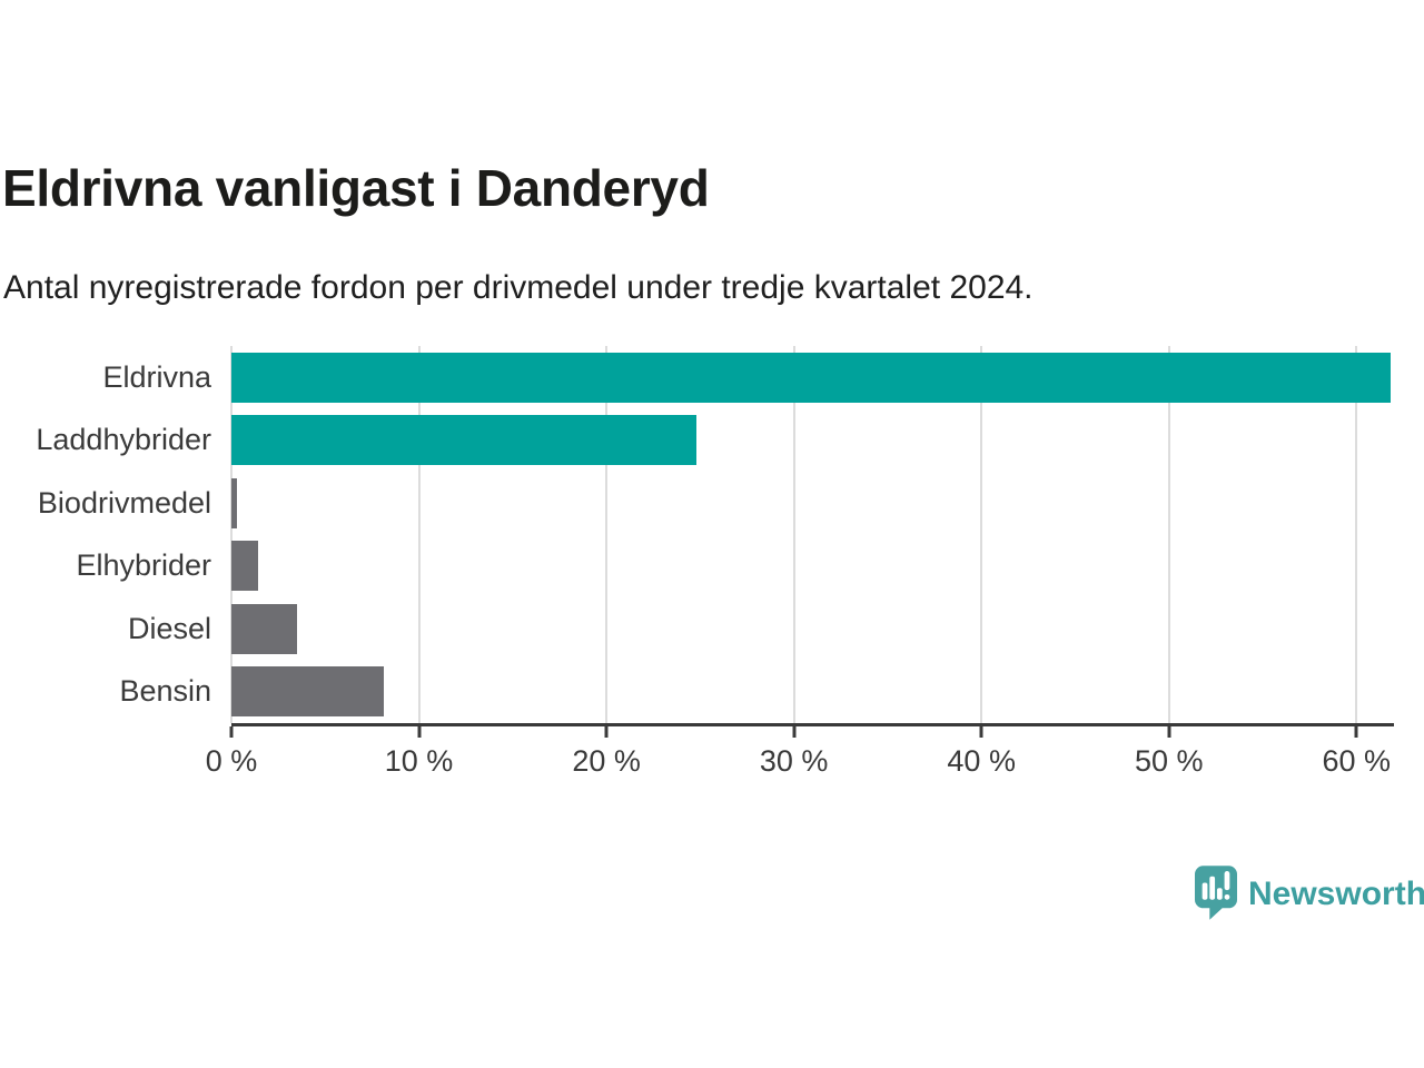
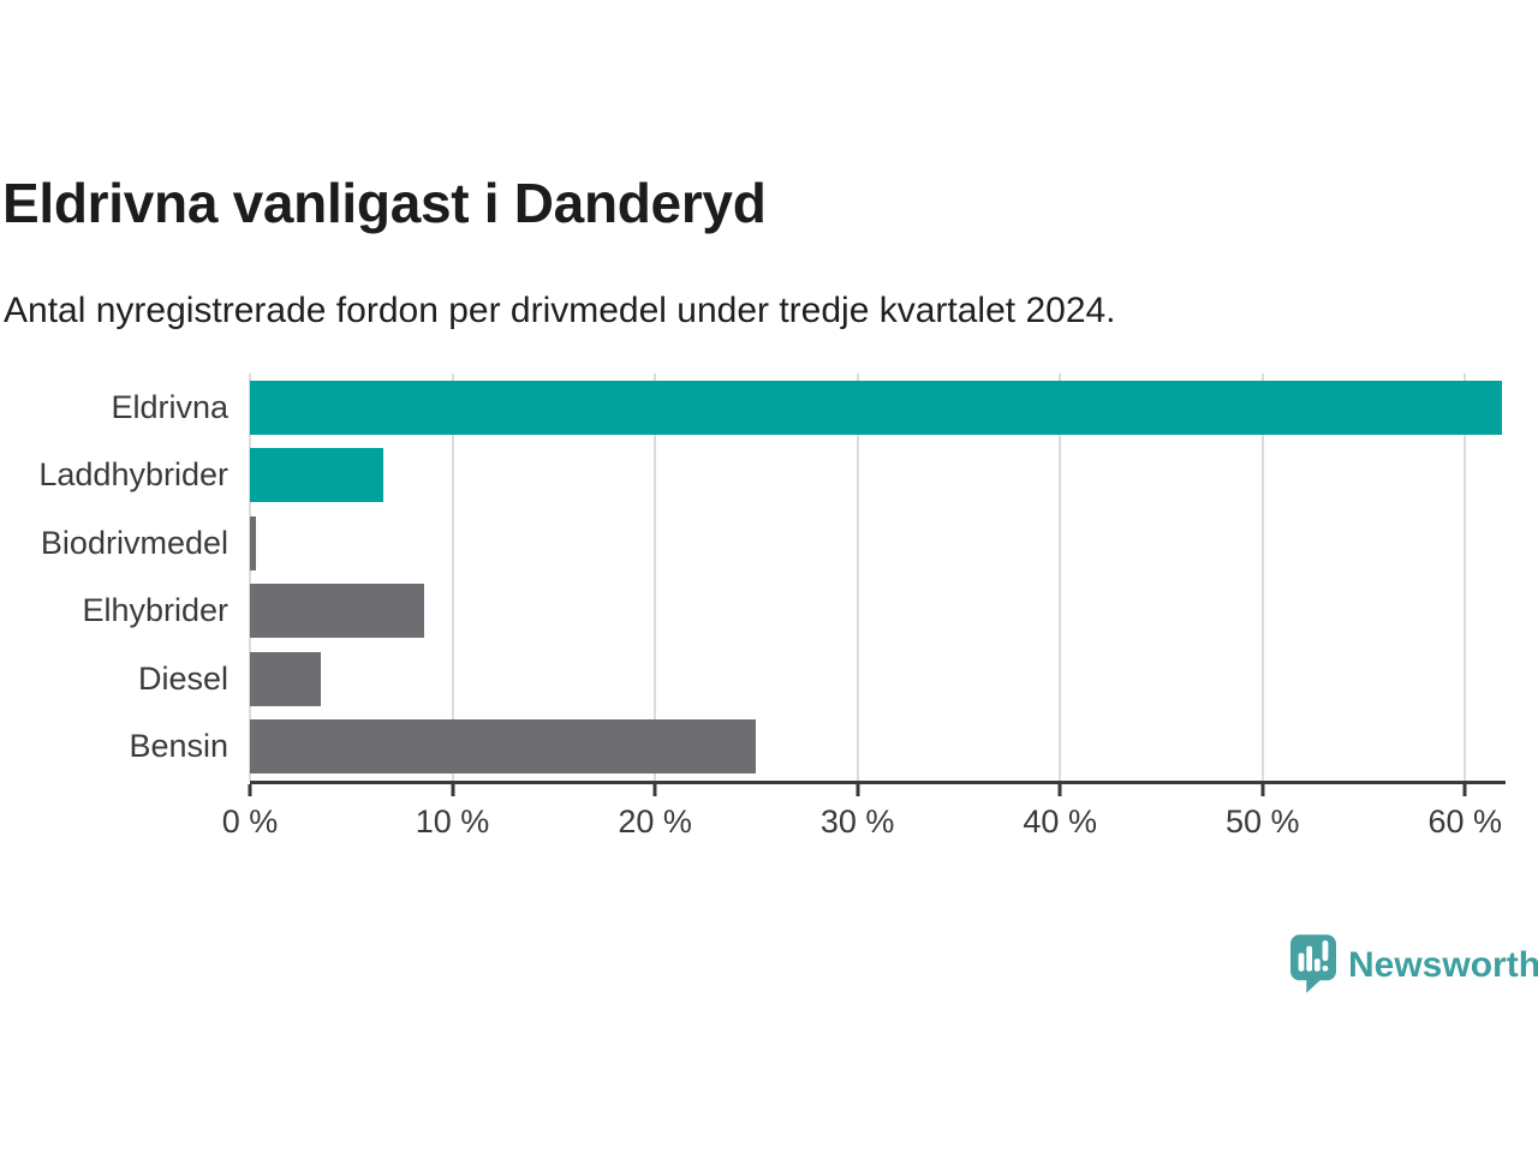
Laddhybrider: 24.8% -> 6.6%
Elhybrider: 1.4% -> 8.6%
Bensin: 8.1% -> 25.0%
